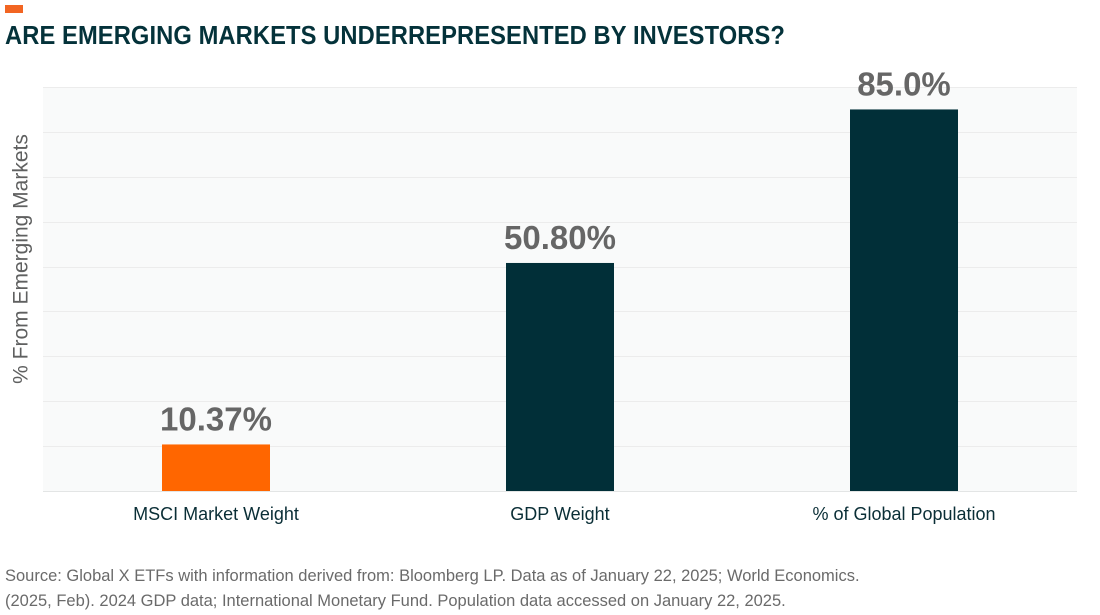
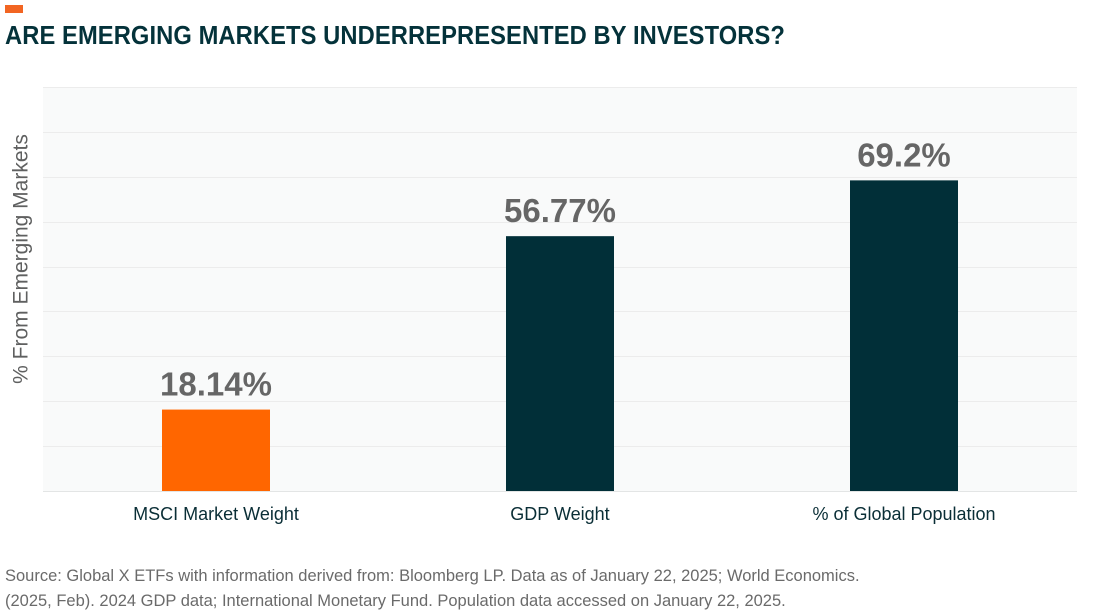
MSCI Market Weight: 10.37% -> 18.14%
GDP Weight: 50.80% -> 56.77%
% of Global Population: 85.0% -> 69.2%
